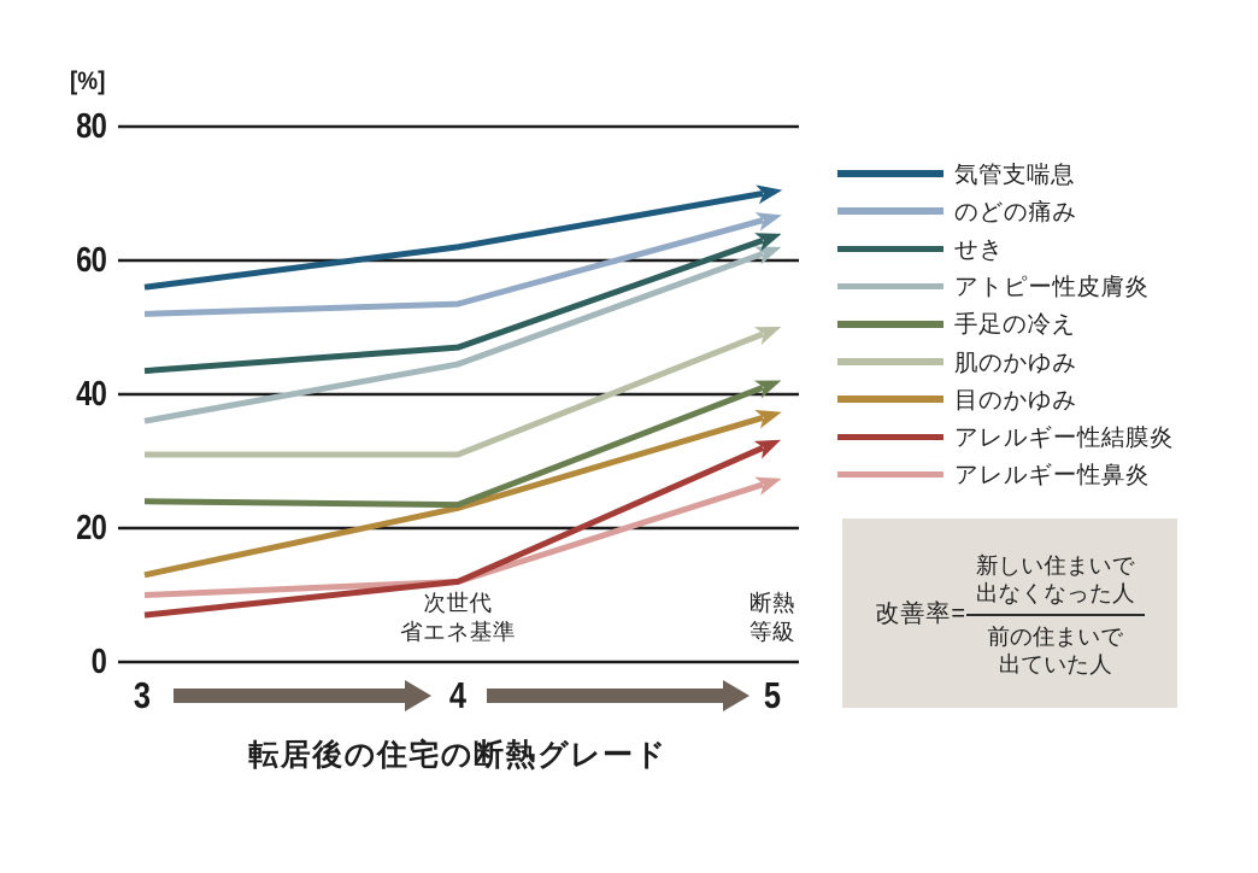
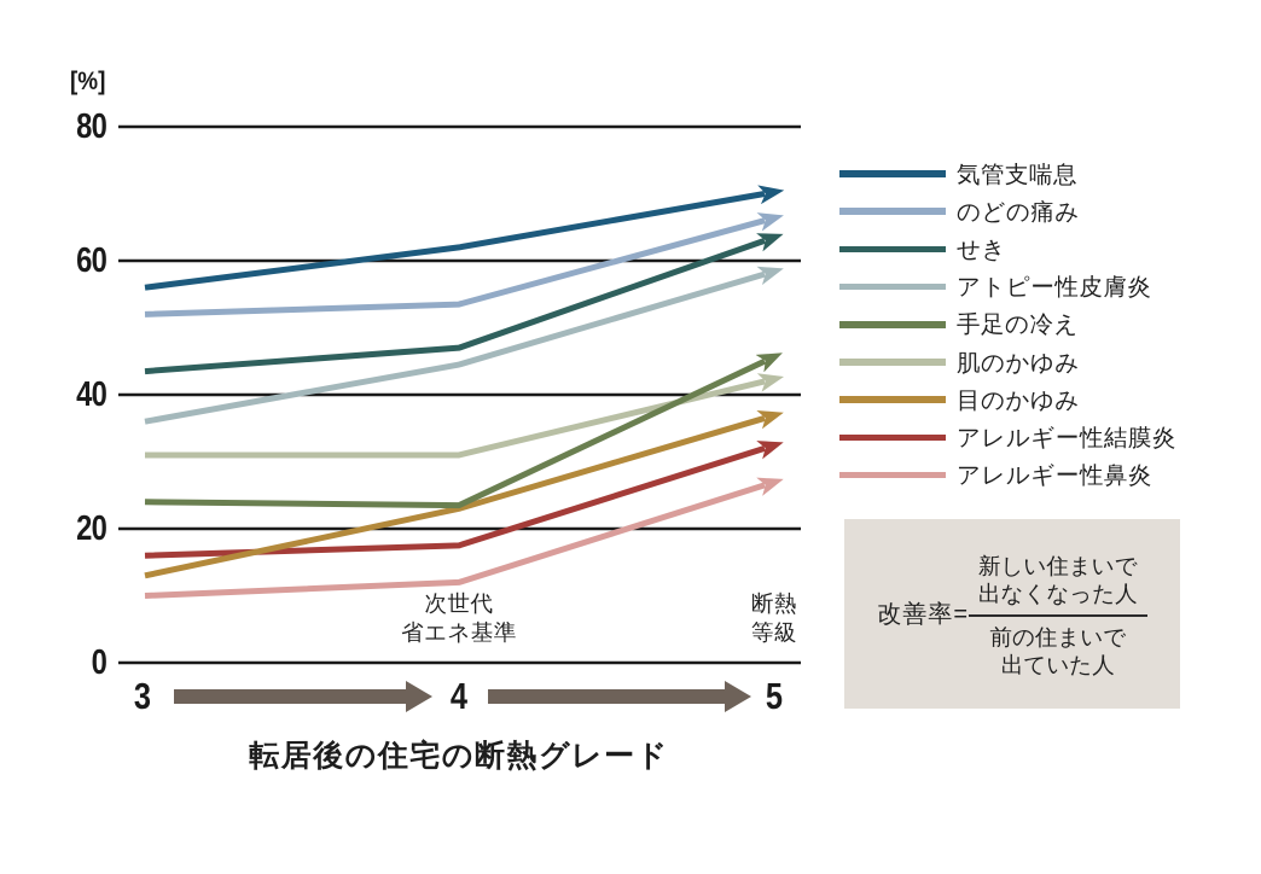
アレルギー性結膜炎/3: 7 -> 16
アレルギー性結膜炎/4: 12 -> 18
アトピー性皮膚炎/5: 61 -> 58
手足の冷え/5: 41 -> 45
肌のかゆみ/5: 49 -> 42
